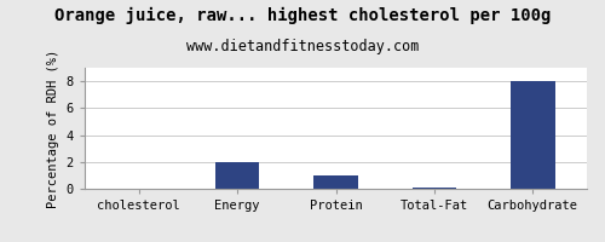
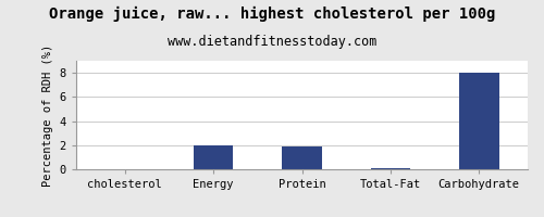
Protein: 1.0 -> 1.9
